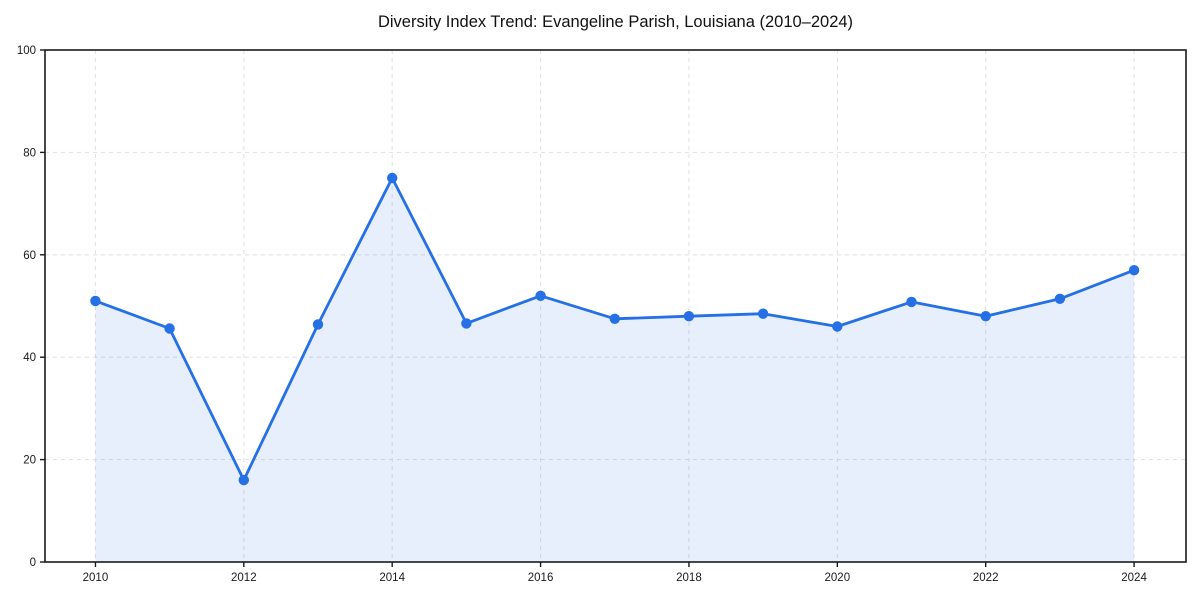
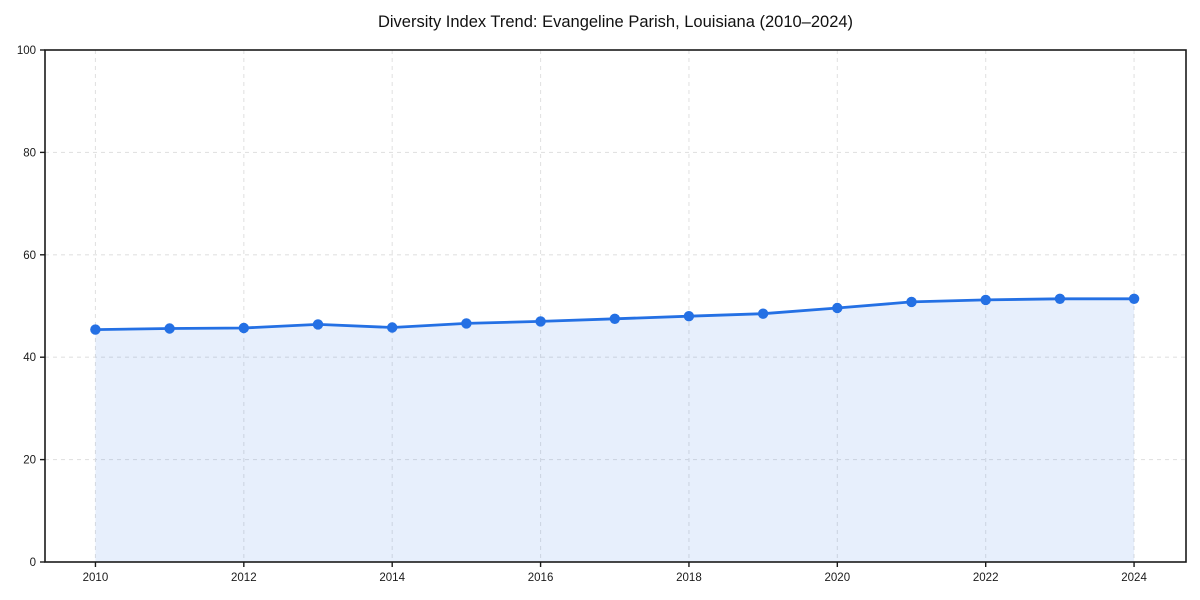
2010: 51 -> 45
2012: 16 -> 46
2014: 75 -> 46
2016: 52 -> 47
2020: 46 -> 50
2022: 48 -> 51
2024: 57 -> 51
